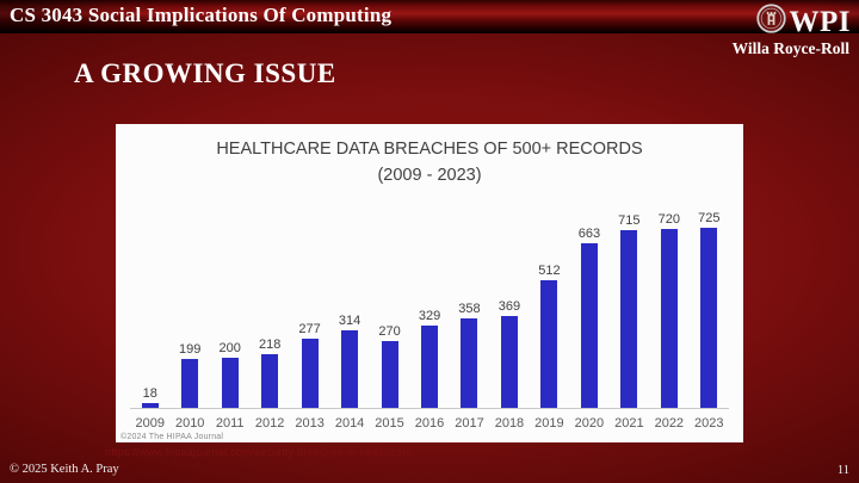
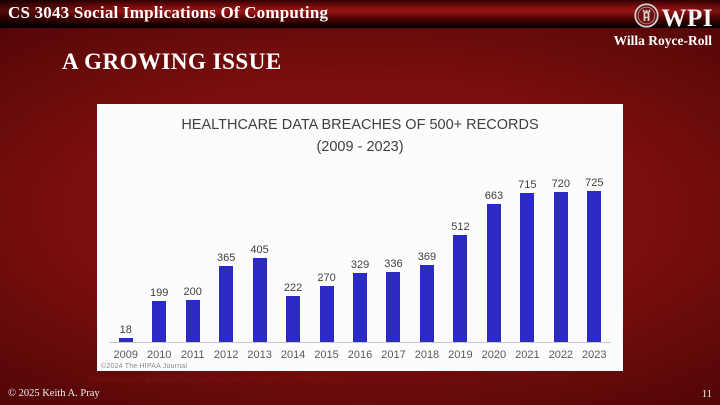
2012: 218 -> 365
2013: 277 -> 405
2014: 314 -> 222
2017: 358 -> 336
